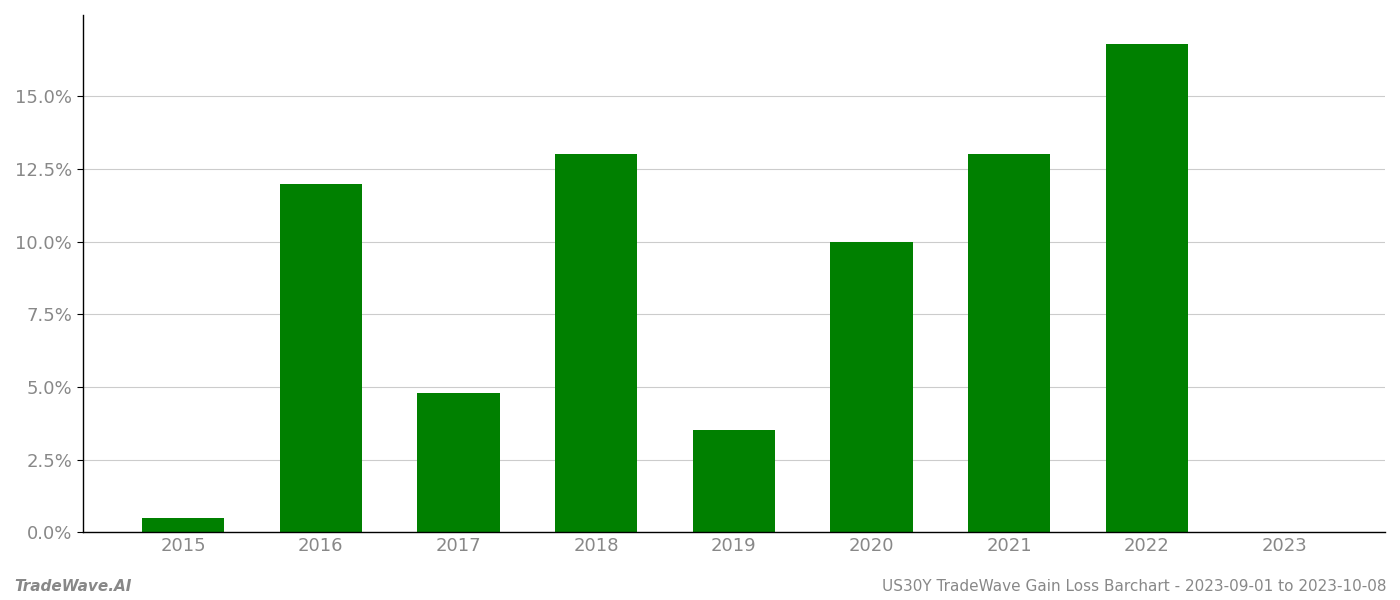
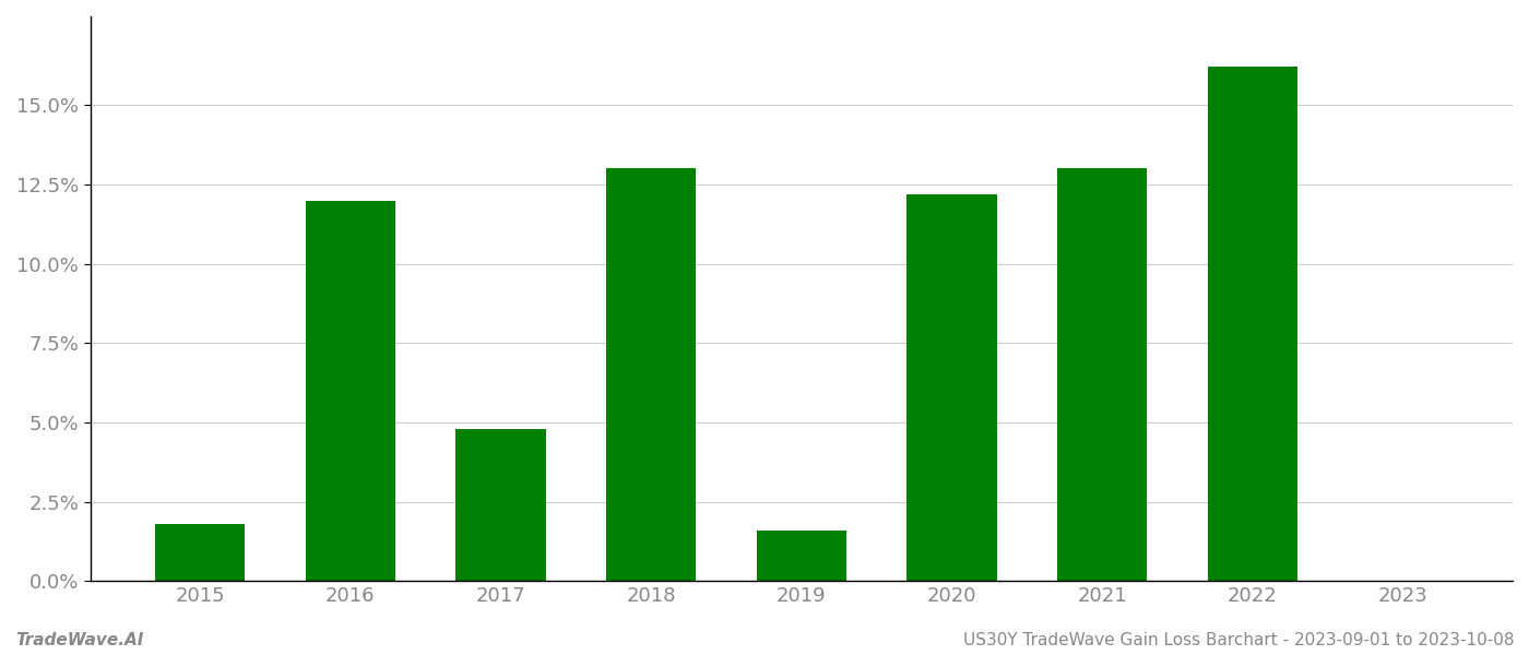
2015: 0.5% -> 1.8%
2019: 3.5% -> 1.6%
2020: 10.0% -> 12.2%
2022: 16.8% -> 16.2%
